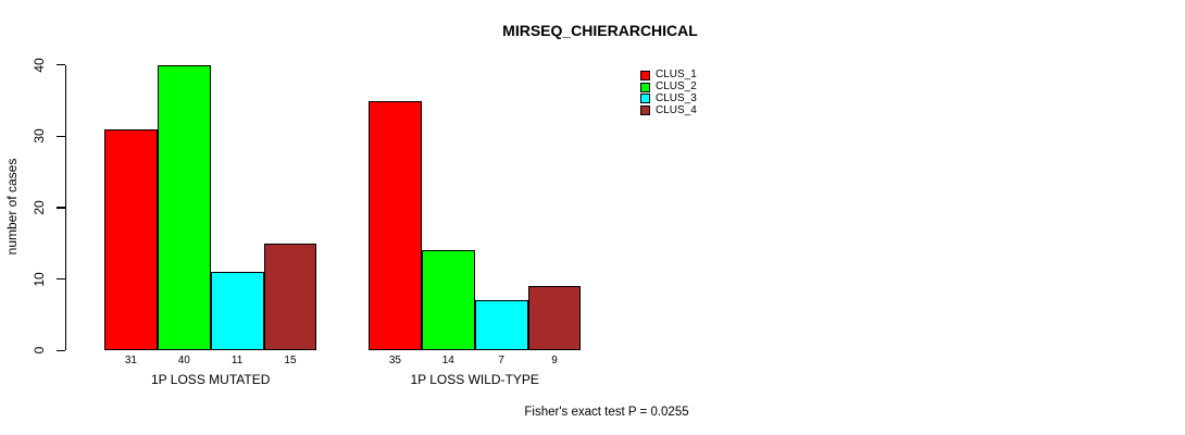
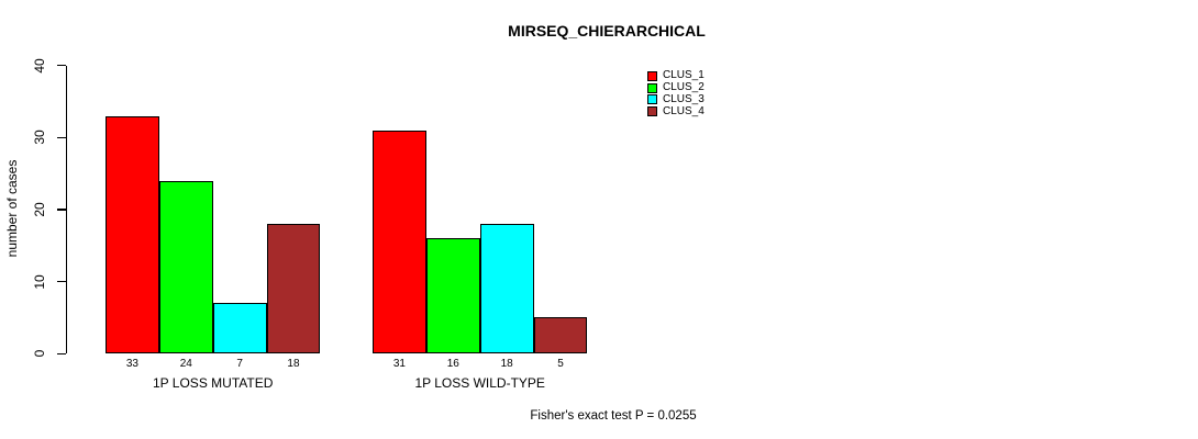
CLUS_1/1P LOSS MUTATED: 31 -> 33
CLUS_2/1P LOSS MUTATED: 40 -> 24
CLUS_3/1P LOSS MUTATED: 11 -> 7
CLUS_4/1P LOSS MUTATED: 15 -> 18
CLUS_1/1P LOSS WILD-TYPE: 35 -> 31
CLUS_2/1P LOSS WILD-TYPE: 14 -> 16
CLUS_3/1P LOSS WILD-TYPE: 7 -> 18
CLUS_4/1P LOSS WILD-TYPE: 9 -> 5
